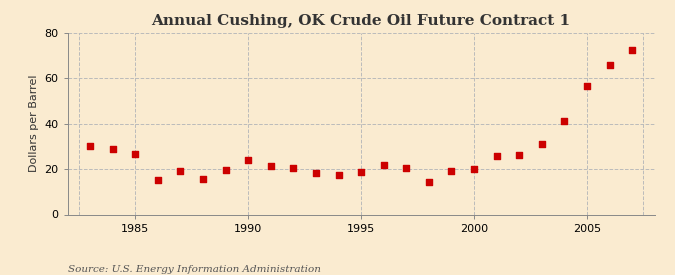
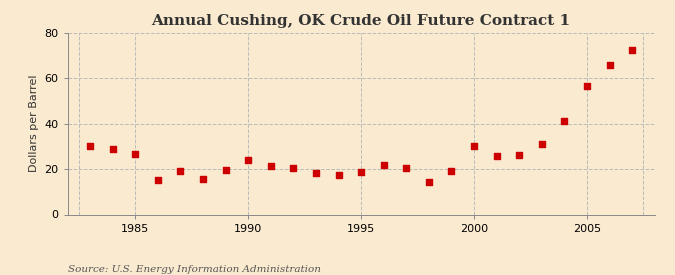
2000: 20.0 -> 30.3
